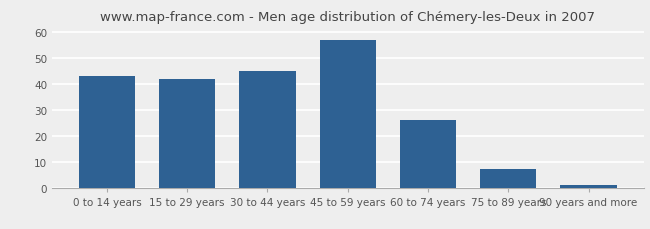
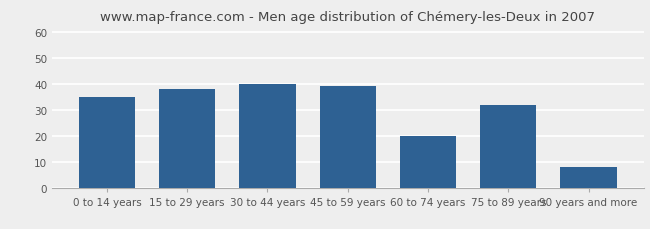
0 to 14 years: 43 -> 35
15 to 29 years: 42 -> 38
30 to 44 years: 45 -> 40
45 to 59 years: 57 -> 39
60 to 74 years: 26 -> 20
75 to 89 years: 7 -> 32
90 years and more: 1 -> 8
